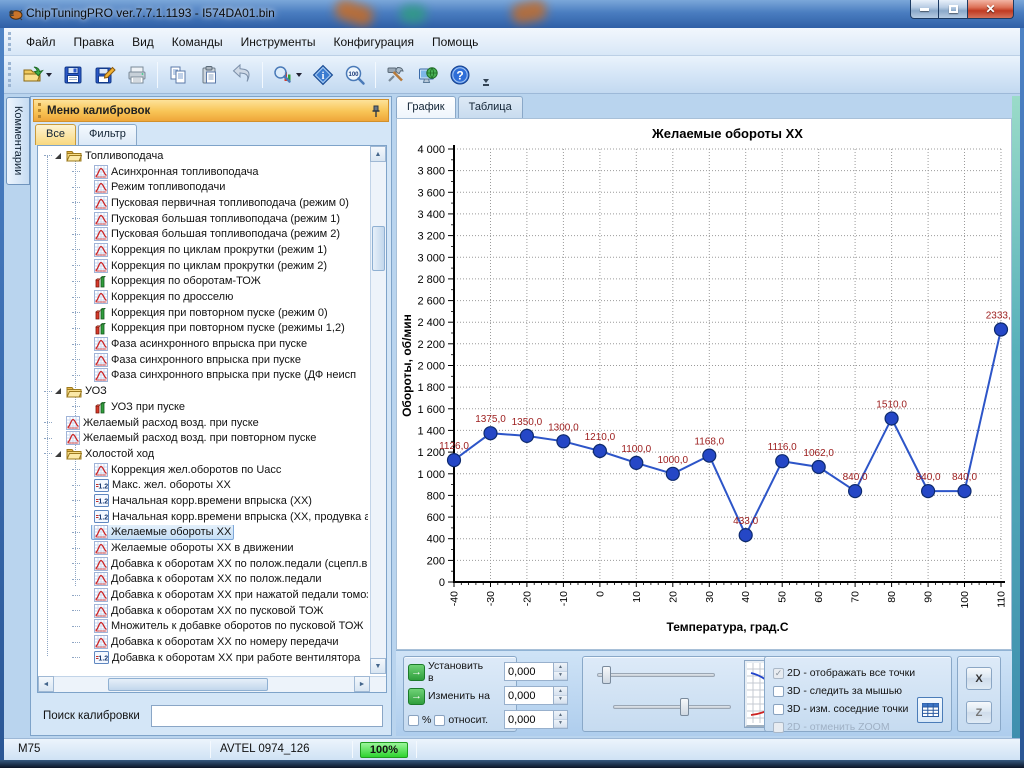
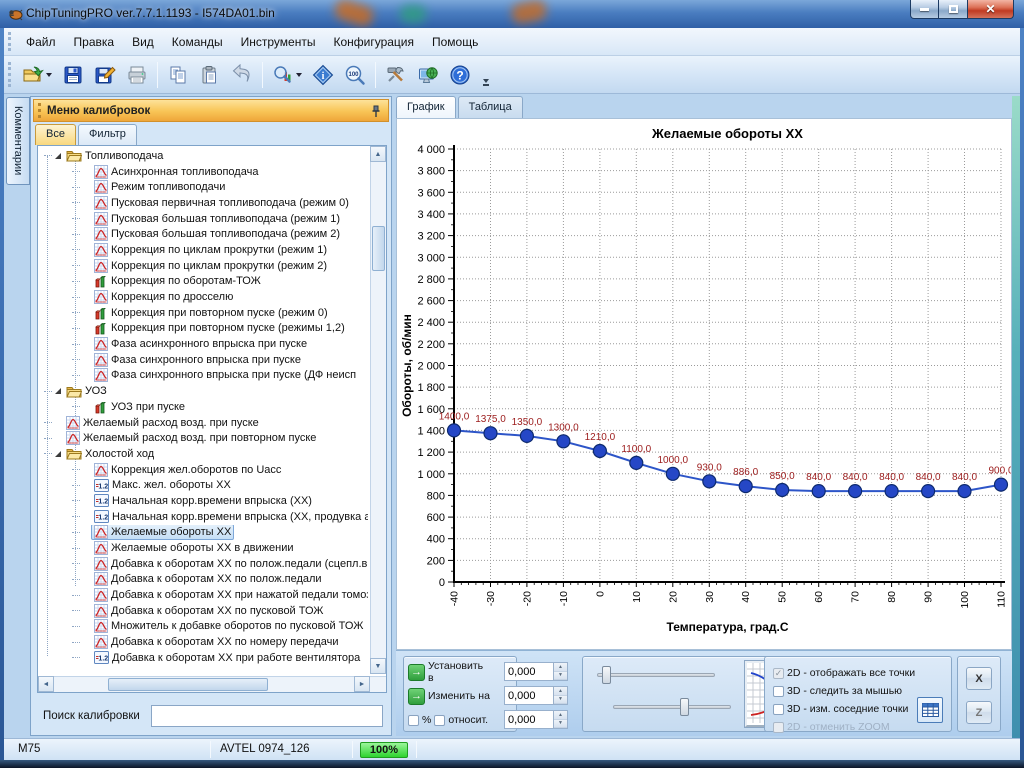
-40: 1126,0 -> 1400,0
30: 1168,0 -> 930,0
40: 433,0 -> 886,0
50: 1116,0 -> 850,0
60: 1062,0 -> 840,0
80: 1510,0 -> 840,0
110: 2333,0 -> 900,0
